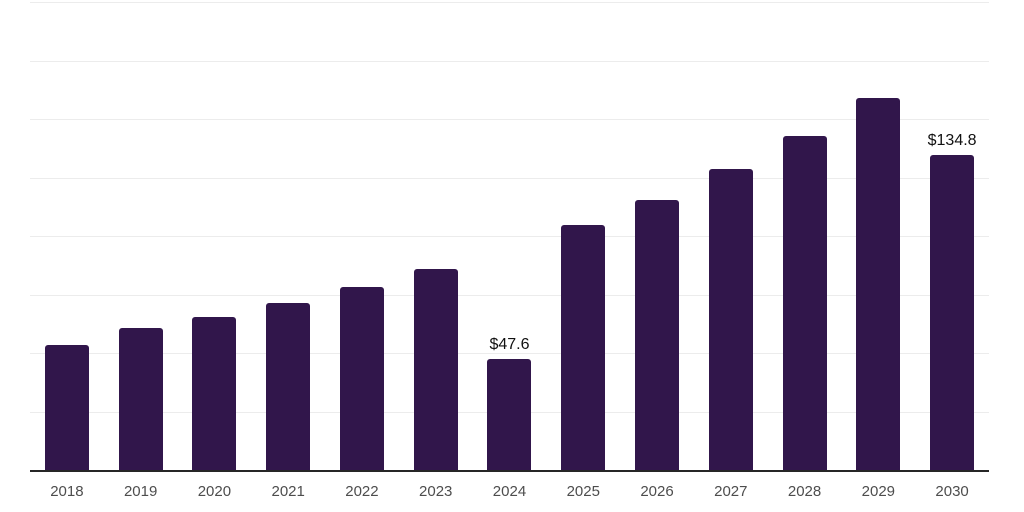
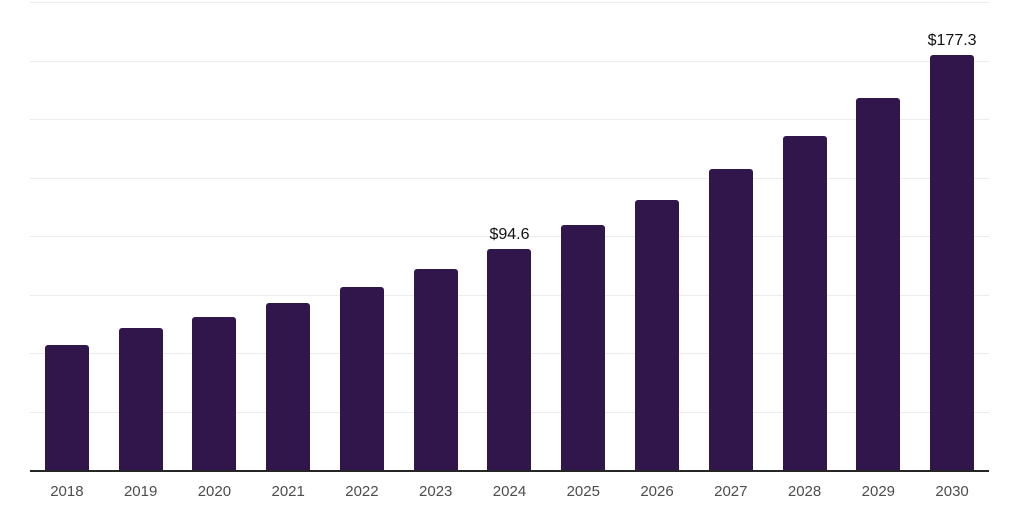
2024: $47.6 -> $94.6
2030: $134.8 -> $177.3
